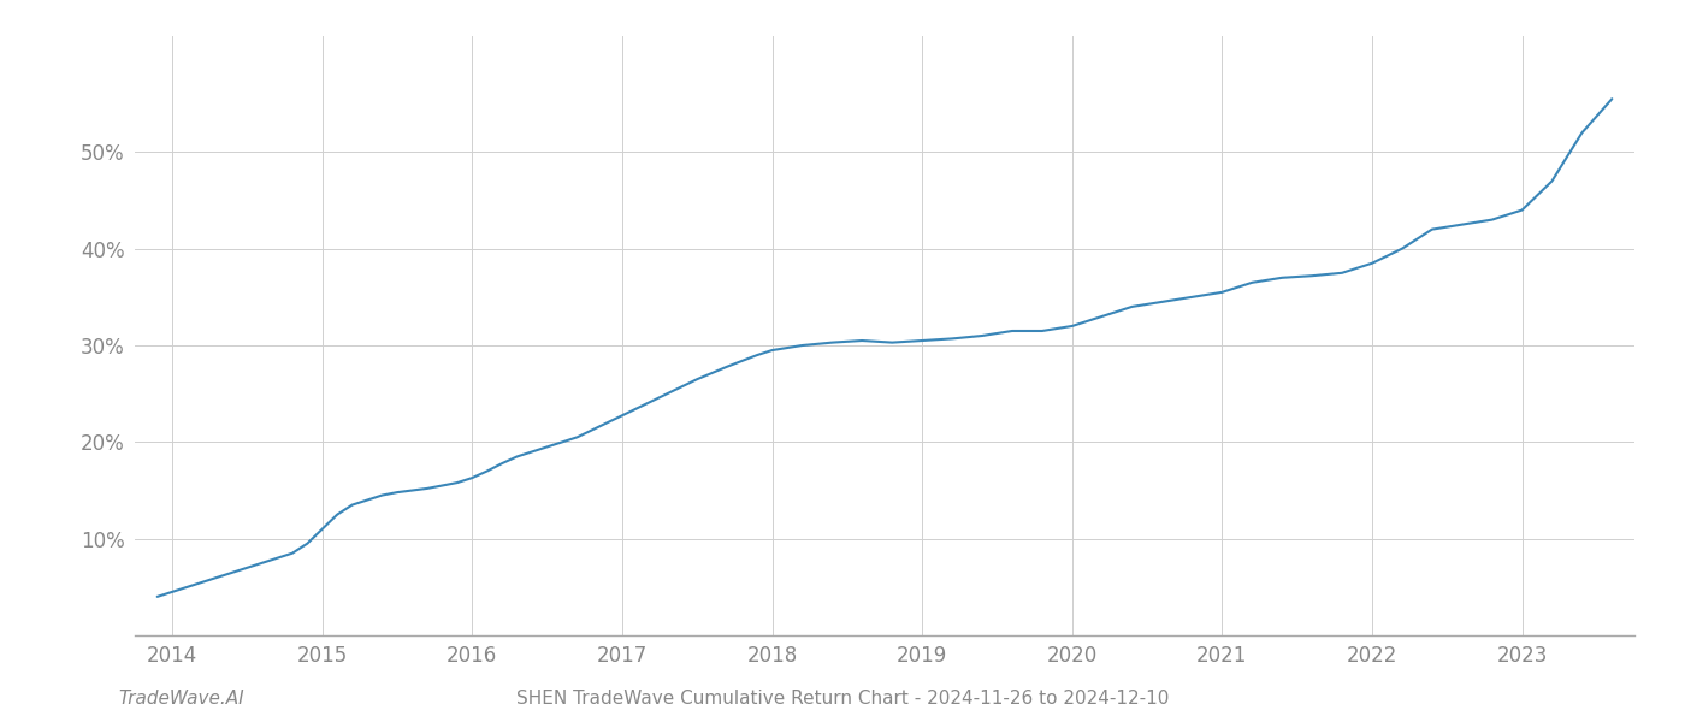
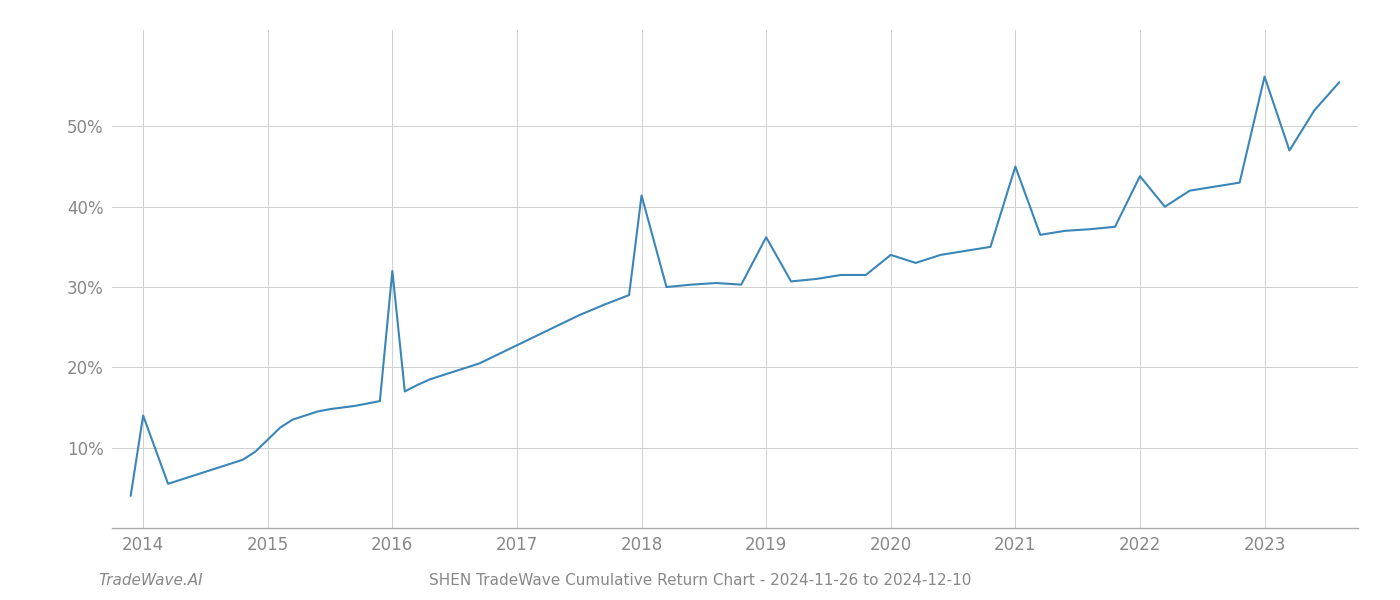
2014: 4.5% -> 14.0%
2016: 16.3% -> 32.0%
2018: 29.5% -> 41.4%
2019: 30.5% -> 36.2%
2020: 32.0% -> 34.0%
2021: 35.5% -> 45.0%
2022: 38.5% -> 43.8%
2023: 44.0% -> 56.2%
